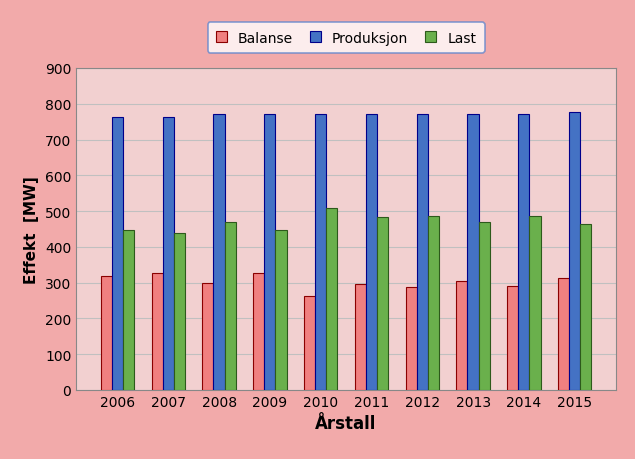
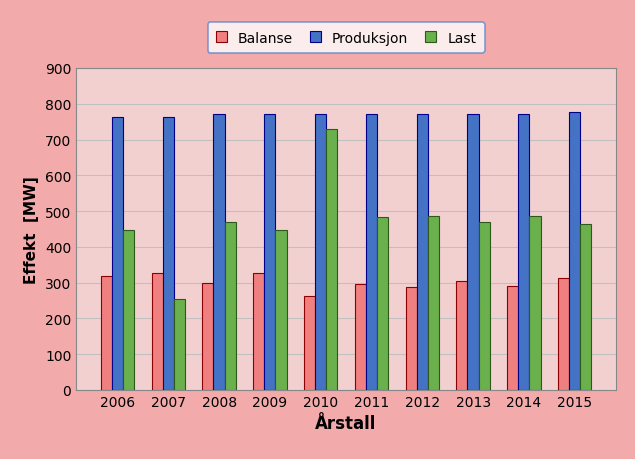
Last/2007: 440 -> 255
Last/2010: 508 -> 730
